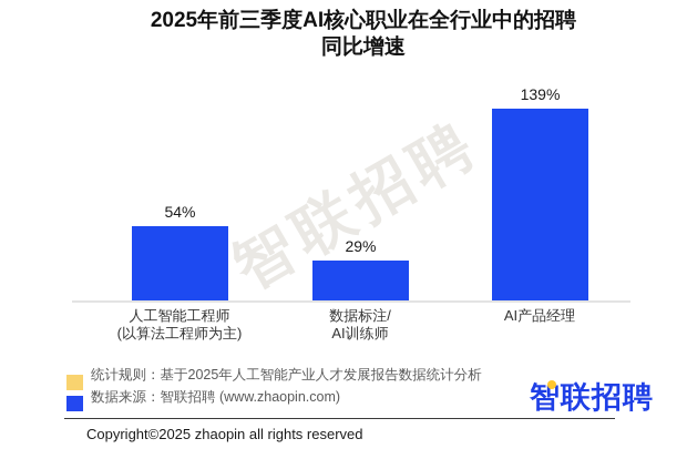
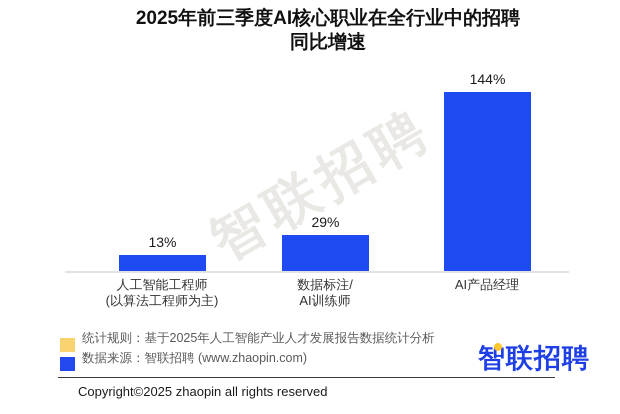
人工智能工程师(以算法工程师为主): 54% -> 13%
AI产品经理: 139% -> 144%
